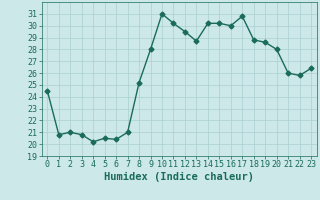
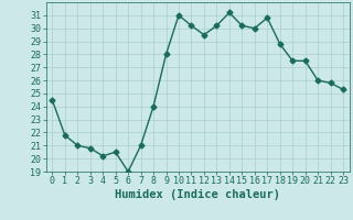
1: 20.8 -> 21.8
6: 20.4 -> 19.0
8: 25.2 -> 24.0
13: 28.7 -> 30.2
14: 30.2 -> 31.2
19: 28.6 -> 27.5
20: 28.0 -> 27.5
23: 26.4 -> 25.3
